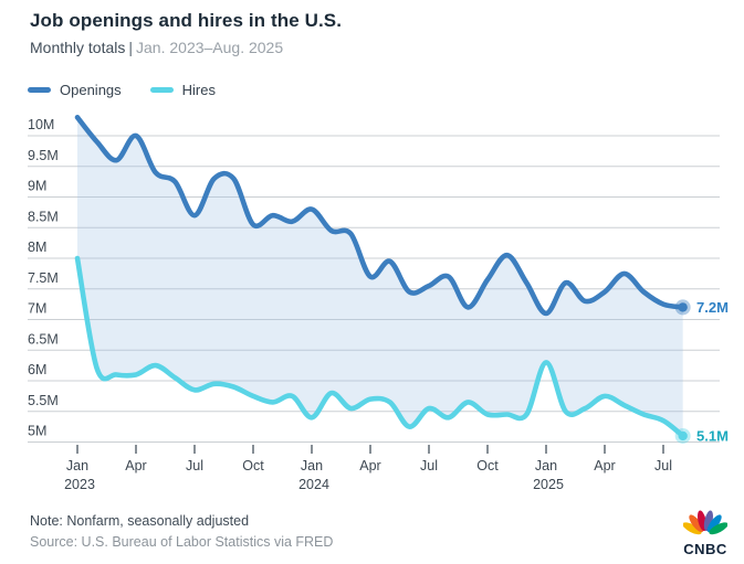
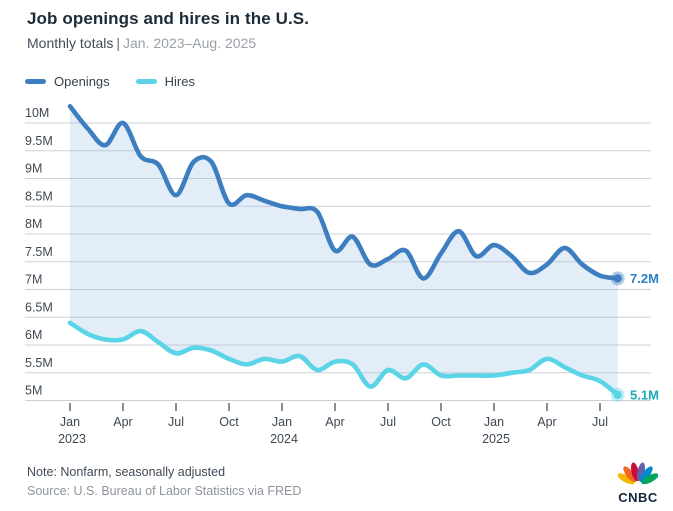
Hires/Jan 2023: 8.0M -> 6.4M
Openings/Jan 2024: 8.8M -> 8.5M
Hires/Jan 2024: 5.4M -> 5.7M
Openings/Jan 2025: 7.1M -> 7.8M
Hires/Jan 2025: 6.3M -> 5.5M
